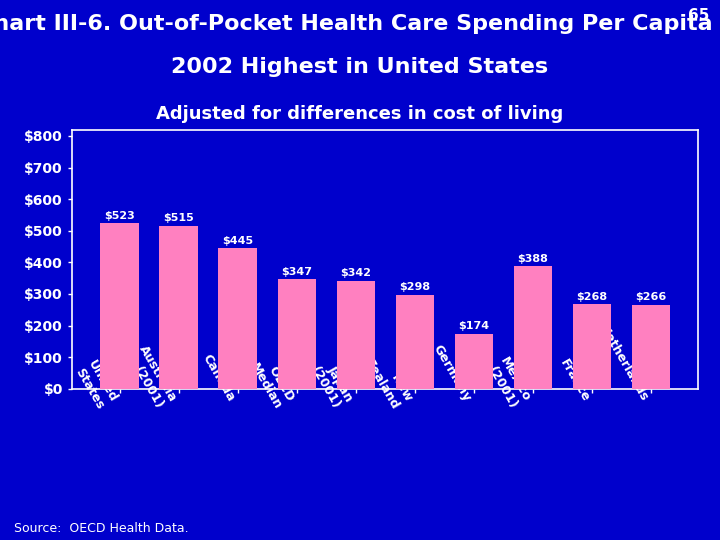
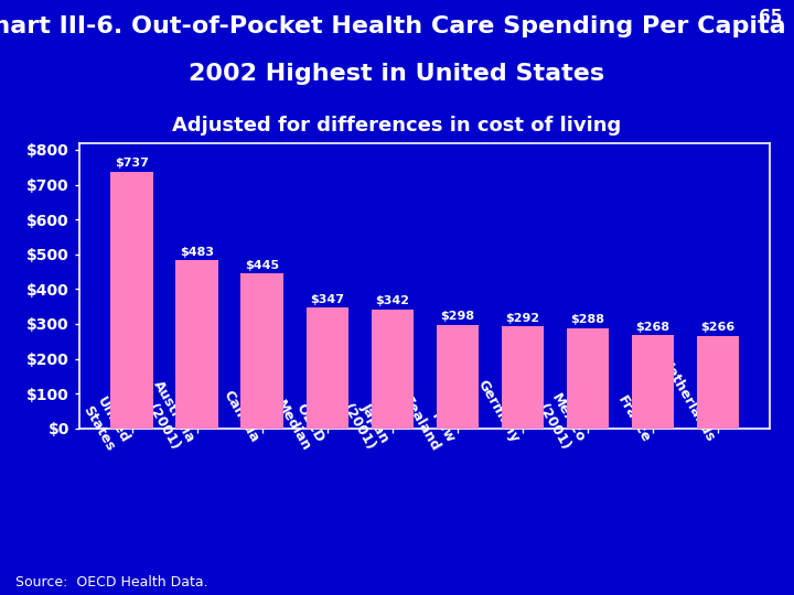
United States: $523 -> $737
Australia (2001): $515 -> $483
Germany: $174 -> $292
Mexico (2001): $388 -> $288
